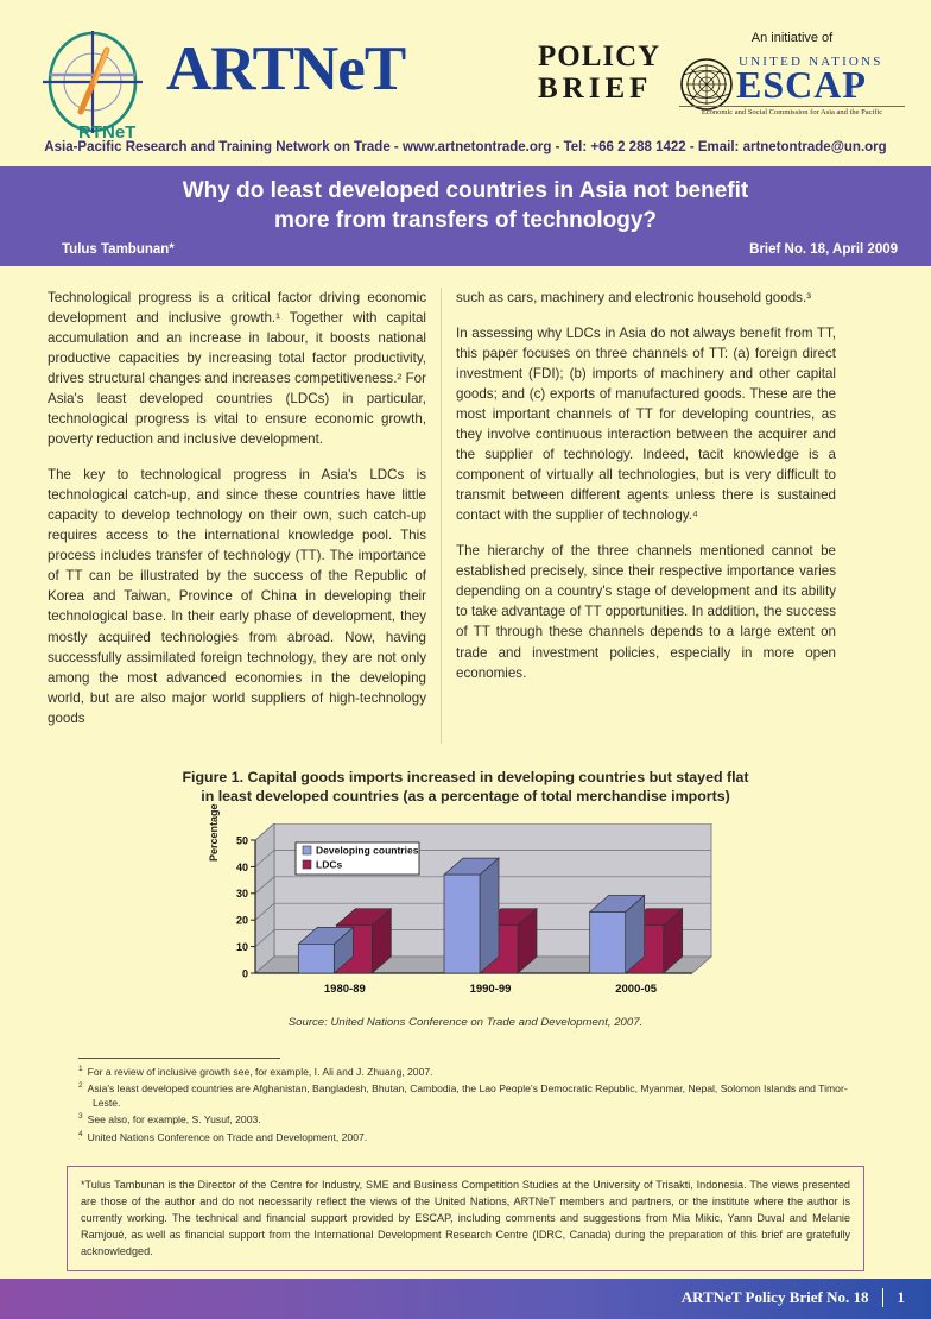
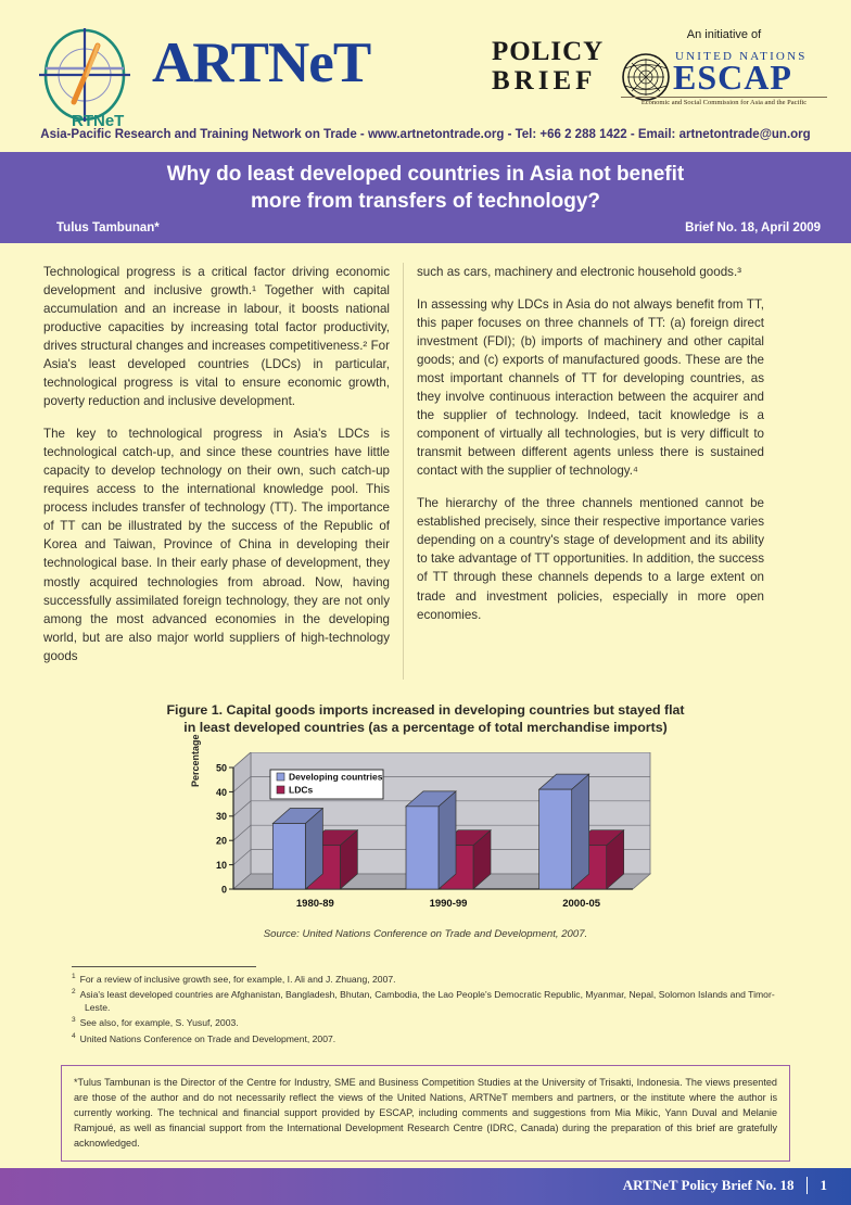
Developing countries/1980-89: 11 -> 27
Developing countries/1990-99: 37 -> 34
Developing countries/2000-05: 23 -> 41
